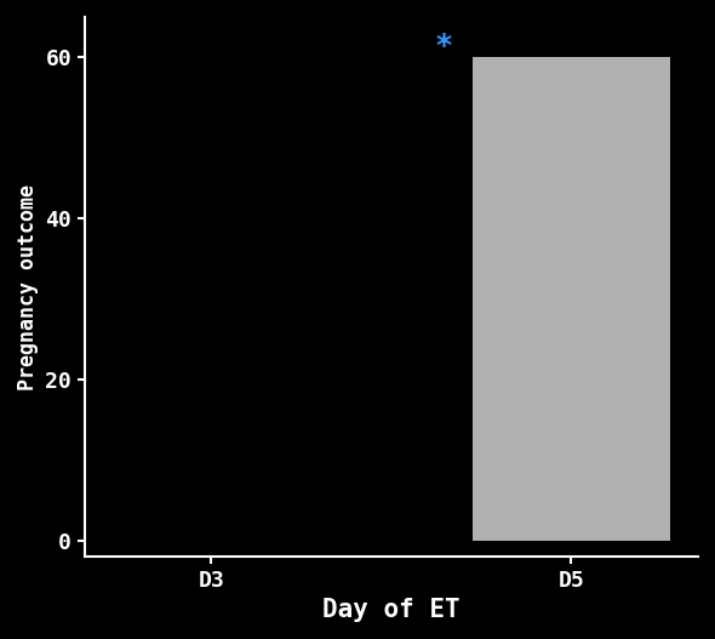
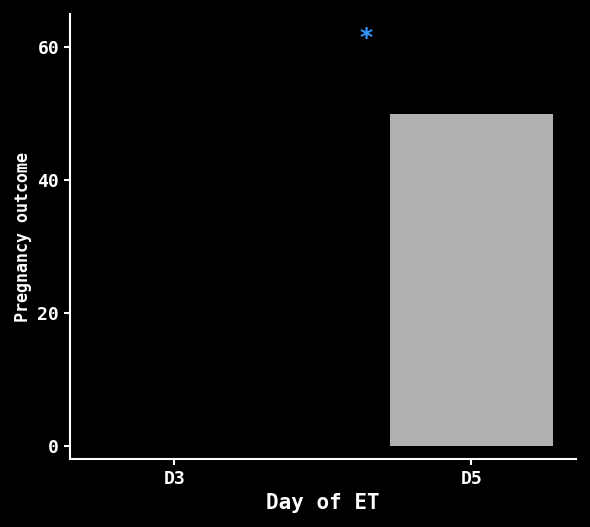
D5: 60 -> 50
